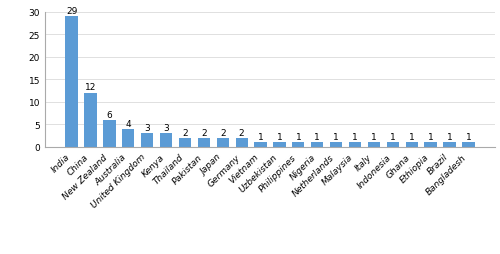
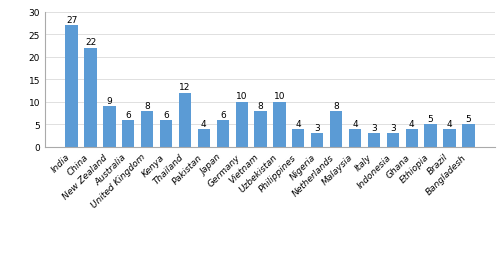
India: 29 -> 27
China: 12 -> 22
New Zealand: 6 -> 9
Australia: 4 -> 6
United Kingdom: 3 -> 8
Kenya: 3 -> 6
Thailand: 2 -> 12
Pakistan: 2 -> 4
Japan: 2 -> 6
Germany: 2 -> 10
Vietnam: 1 -> 8
Uzbekistan: 1 -> 10
Philippines: 1 -> 4
Nigeria: 1 -> 3
Netherlands: 1 -> 8
Malaysia: 1 -> 4
Italy: 1 -> 3
Indonesia: 1 -> 3
Ghana: 1 -> 4
Ethiopia: 1 -> 5
Brazil: 1 -> 4
Bangladesh: 1 -> 5
